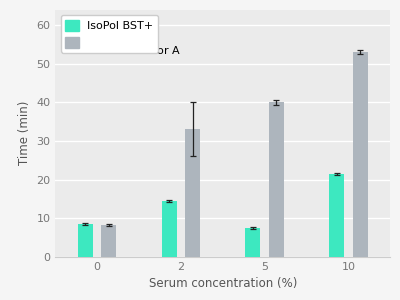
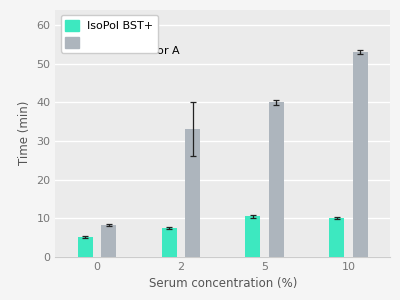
IsoPol BST+/0: 8.5 -> 5.2
IsoPol BST+/2: 14.5 -> 7.5
IsoPol BST+/5: 7.5 -> 10.5
IsoPol BST+/10: 21.5 -> 10.0
